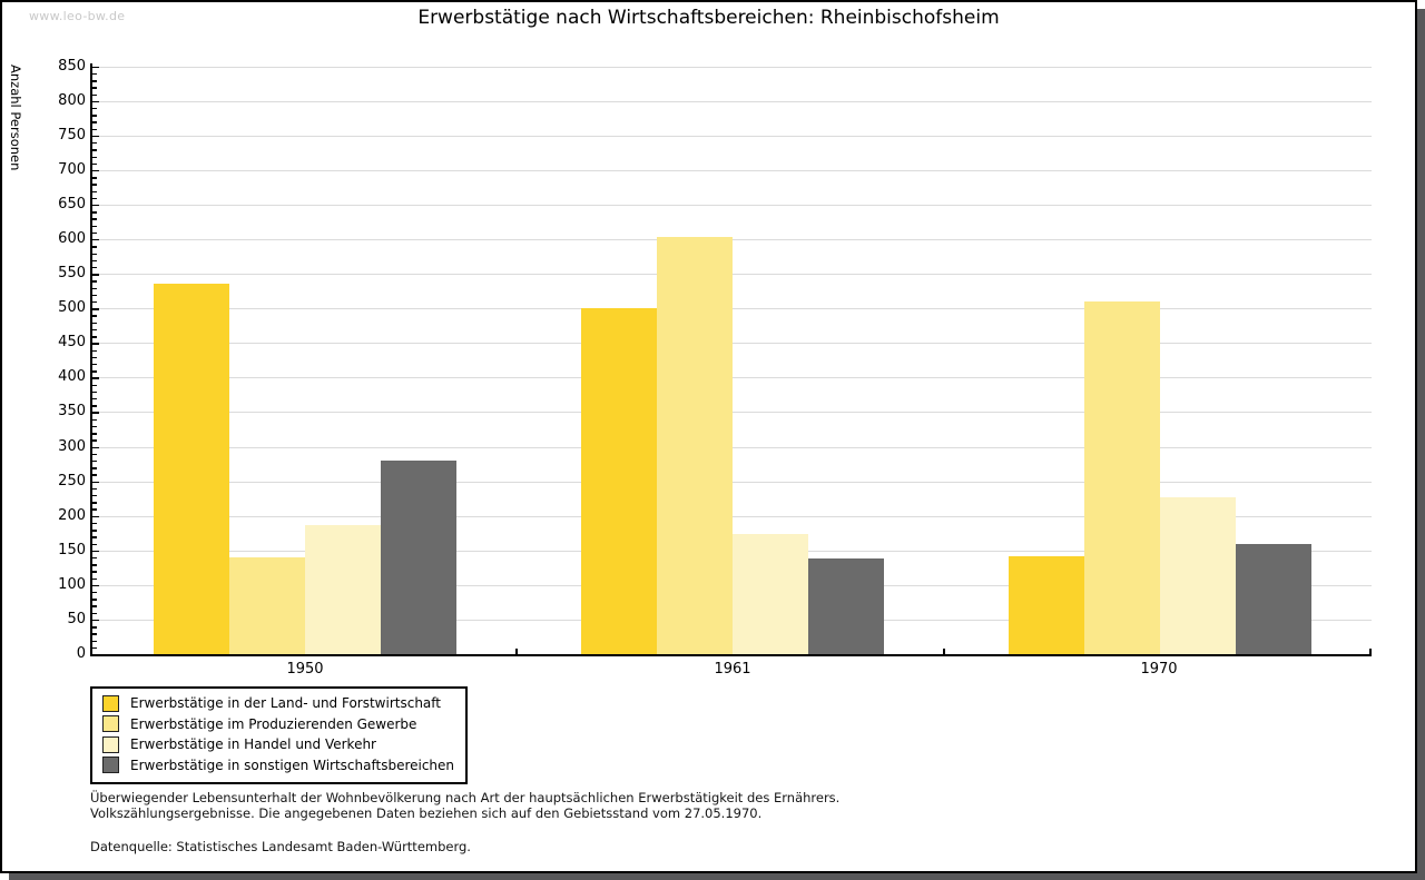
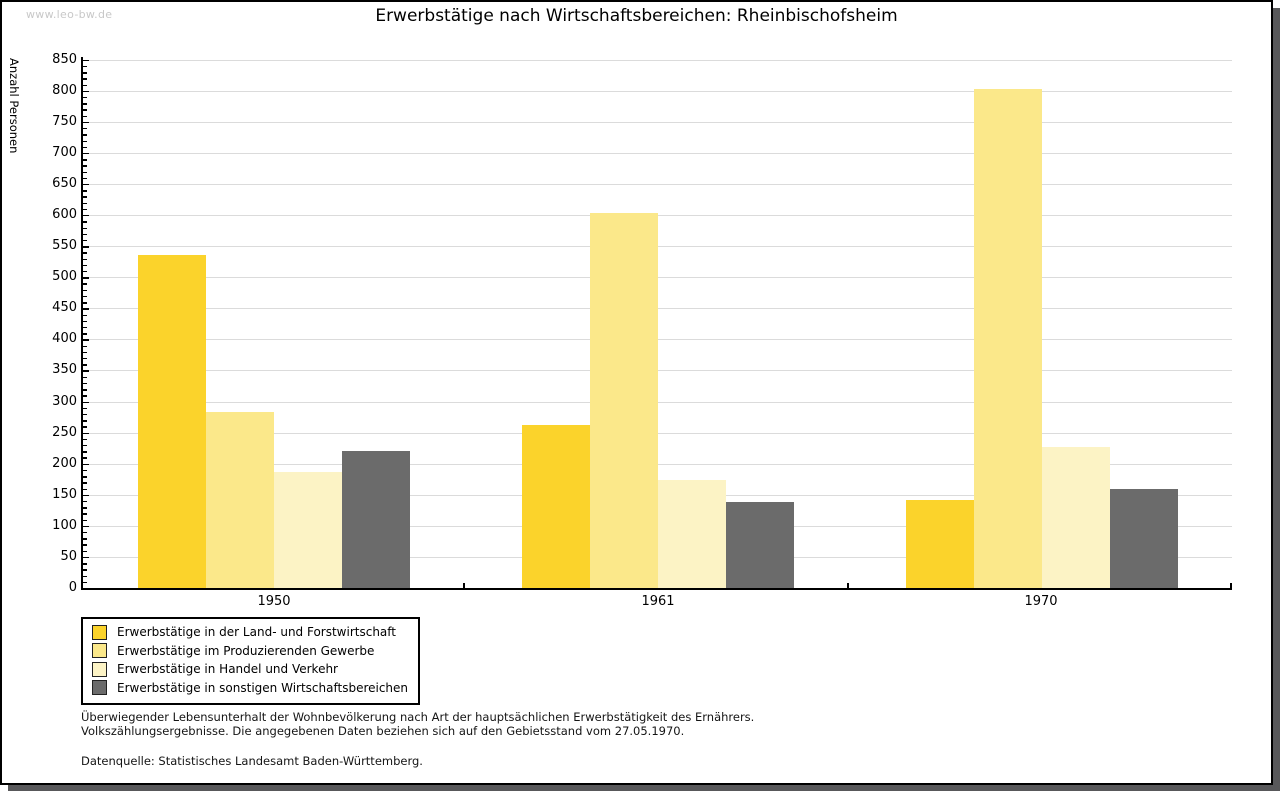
Erwerbstätige im Produzierenden Gewerbe/1950: 140 -> 280
Erwerbstätige in sonstigen Wirtschaftsbereichen/1950: 280 -> 220
Erwerbstätige in der Land- und Forstwirtschaft/1961: 500 -> 260
Erwerbstätige im Produzierenden Gewerbe/1970: 510 -> 800
